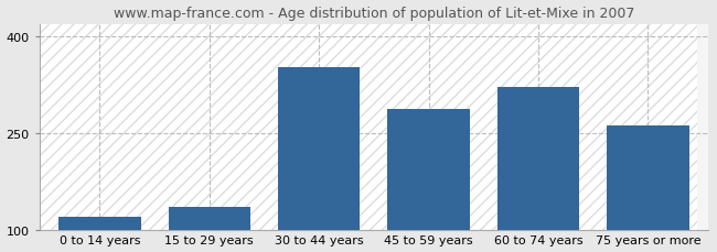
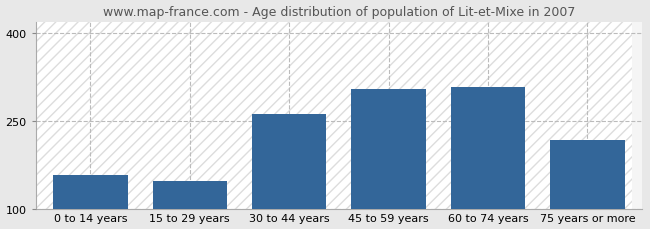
0 to 14 years: 120 -> 158
15 to 29 years: 136 -> 148
30 to 44 years: 352 -> 262
45 to 59 years: 288 -> 305
60 to 74 years: 322 -> 308
75 years or more: 262 -> 218
